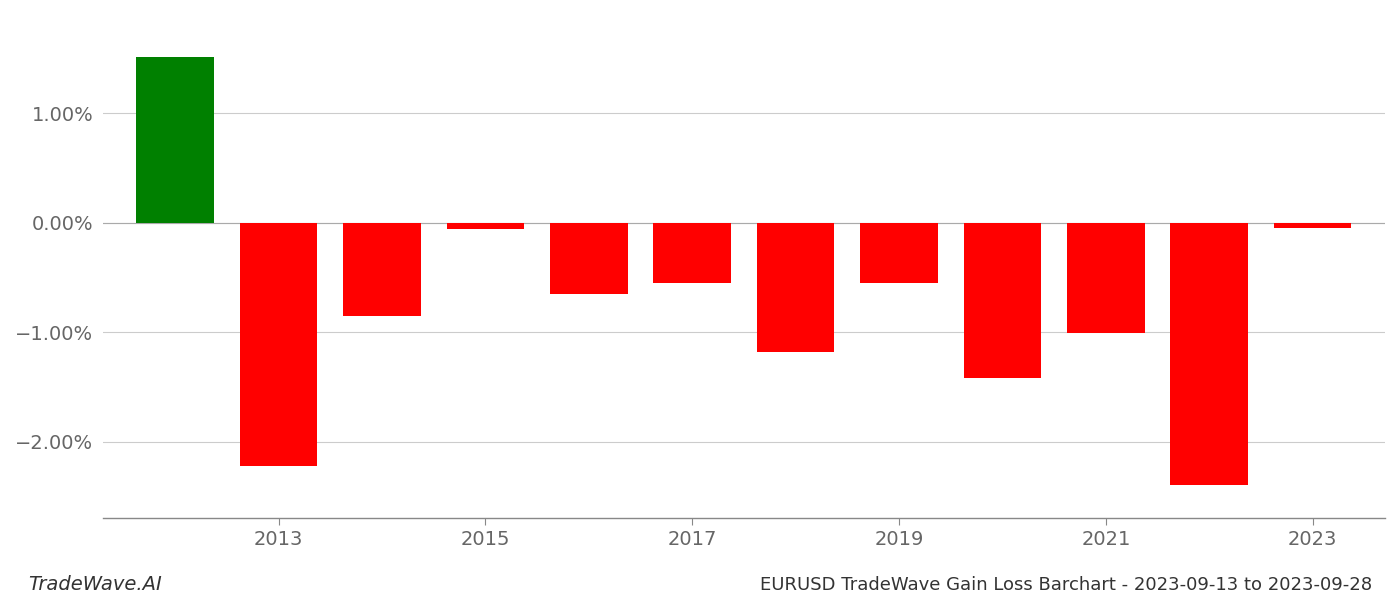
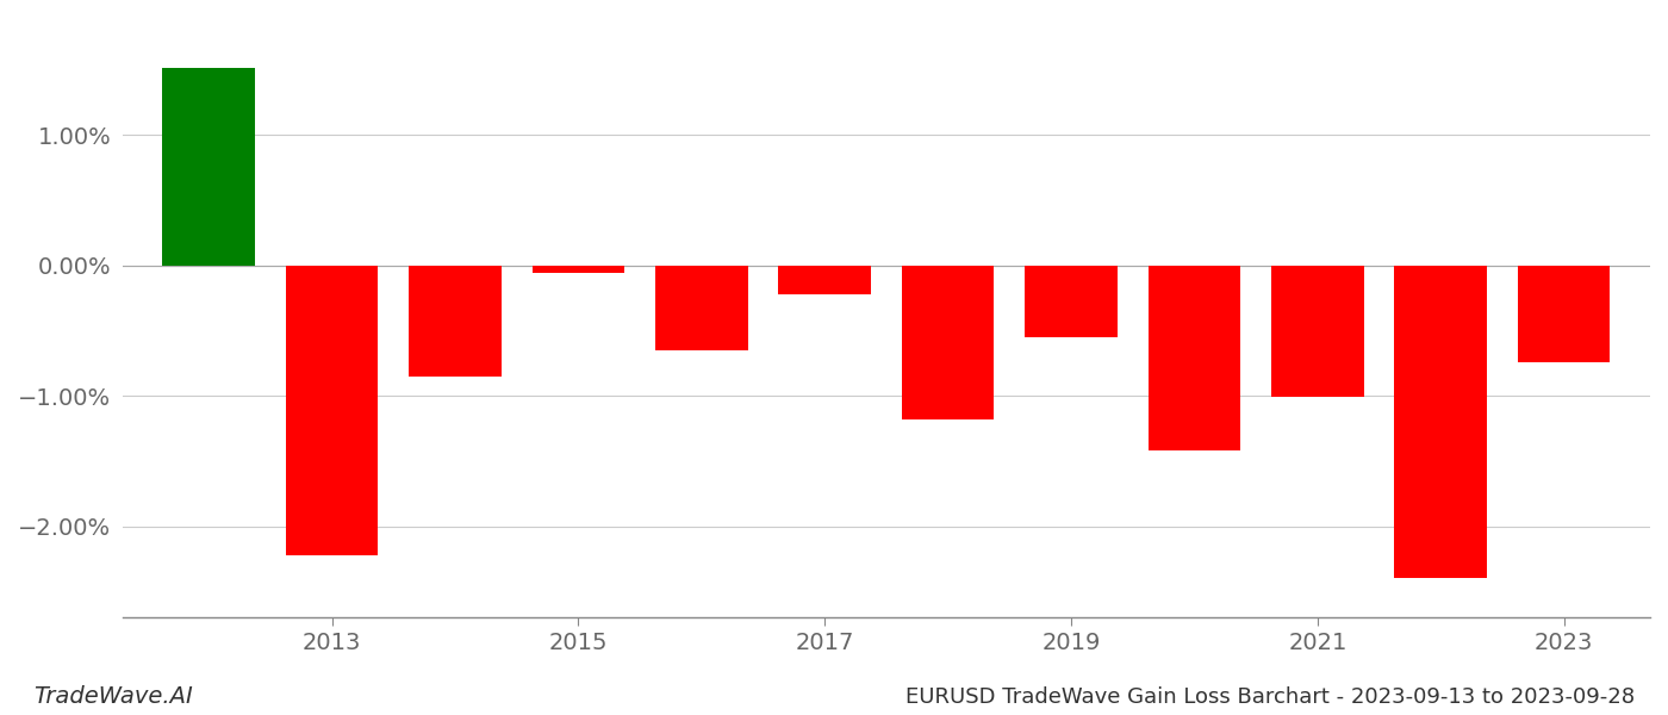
2017: -0.55% -> -0.22%
2023: -0.05% -> -0.74%
